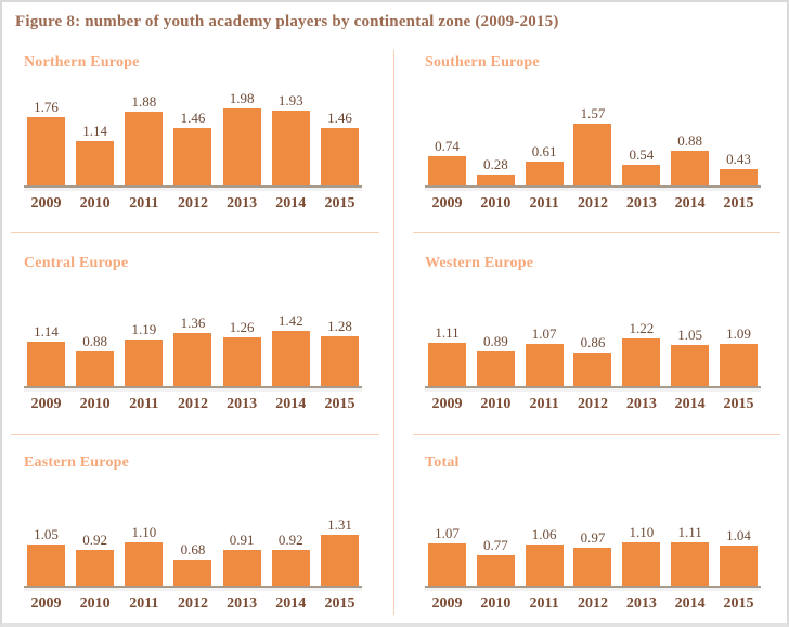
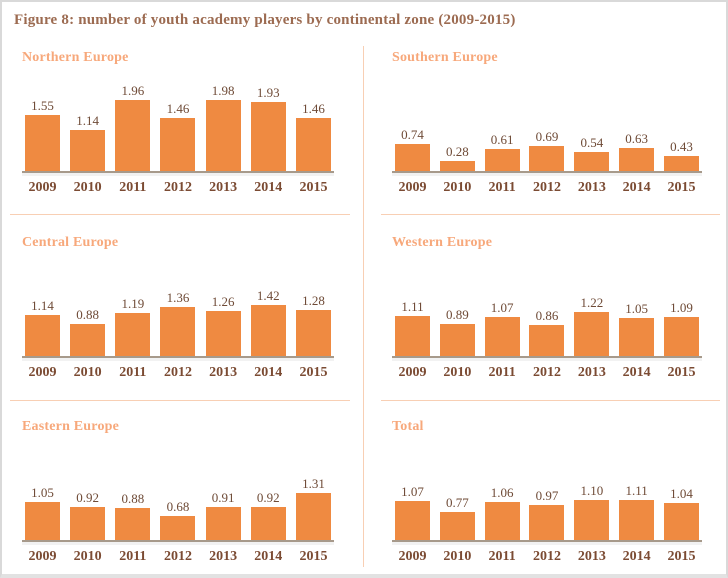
Northern Europe/2009: 1.76 -> 1.55
Northern Europe/2011: 1.88 -> 1.96
Southern Europe/2012: 1.57 -> 0.69
Southern Europe/2014: 0.88 -> 0.63
Eastern Europe/2011: 1.10 -> 0.88
